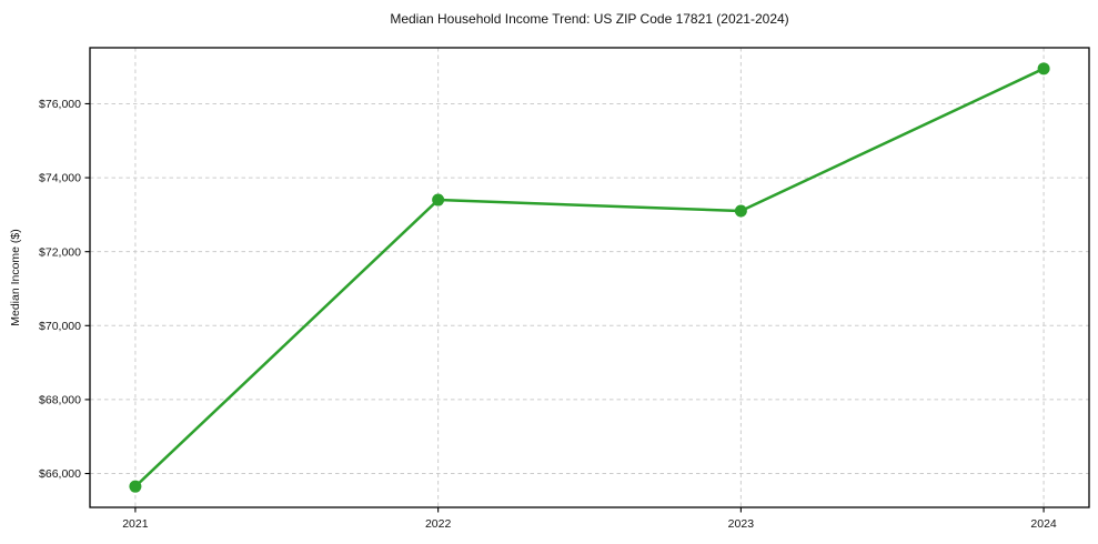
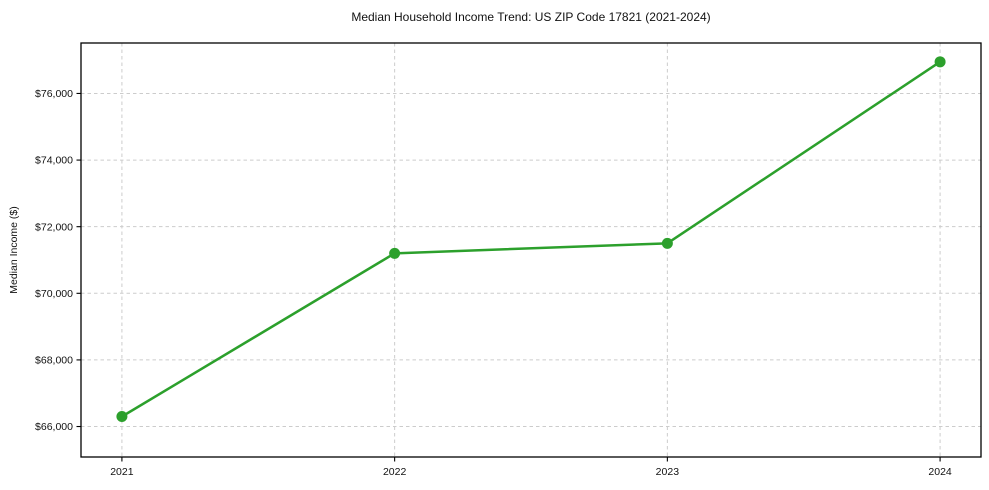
2021: $65600 -> $66300
2022: $73400 -> $71200
2023: $73100 -> $71500
